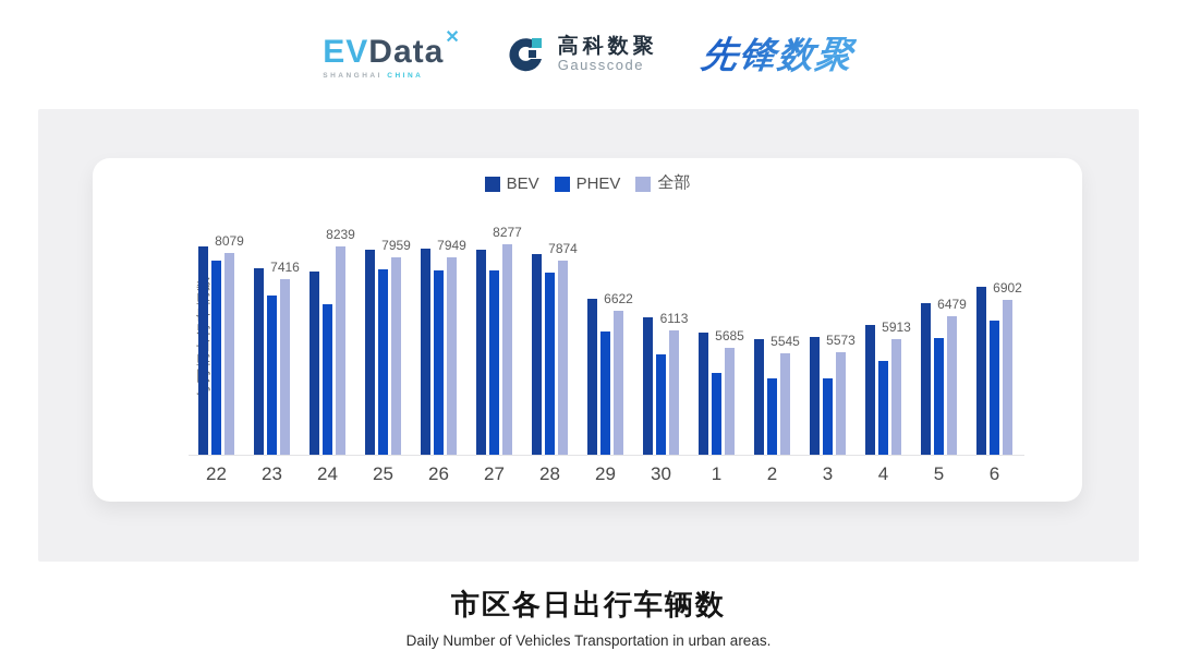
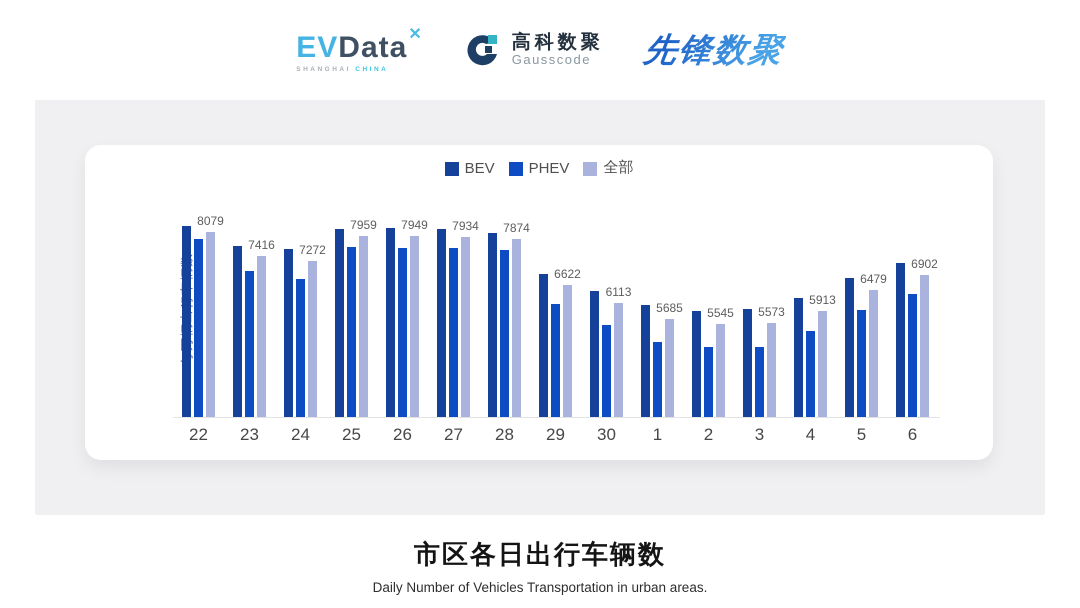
全部/24: 8239 -> 7272
全部/27: 8277 -> 7934
